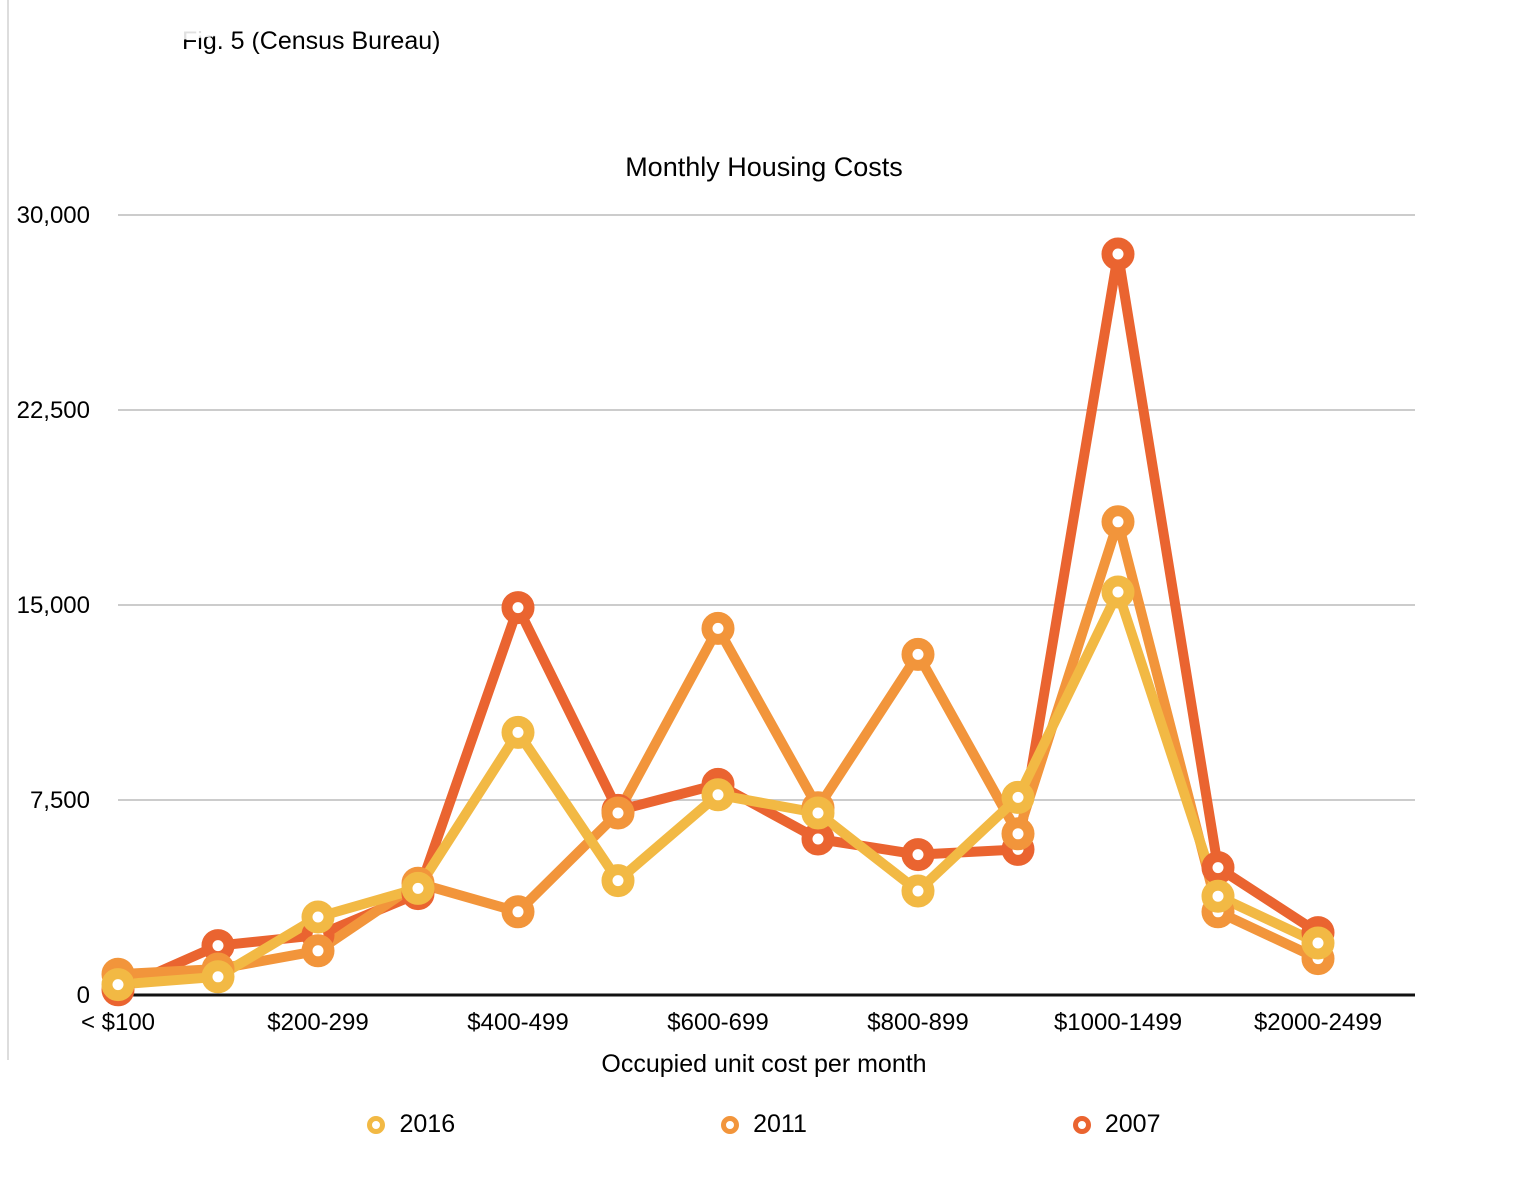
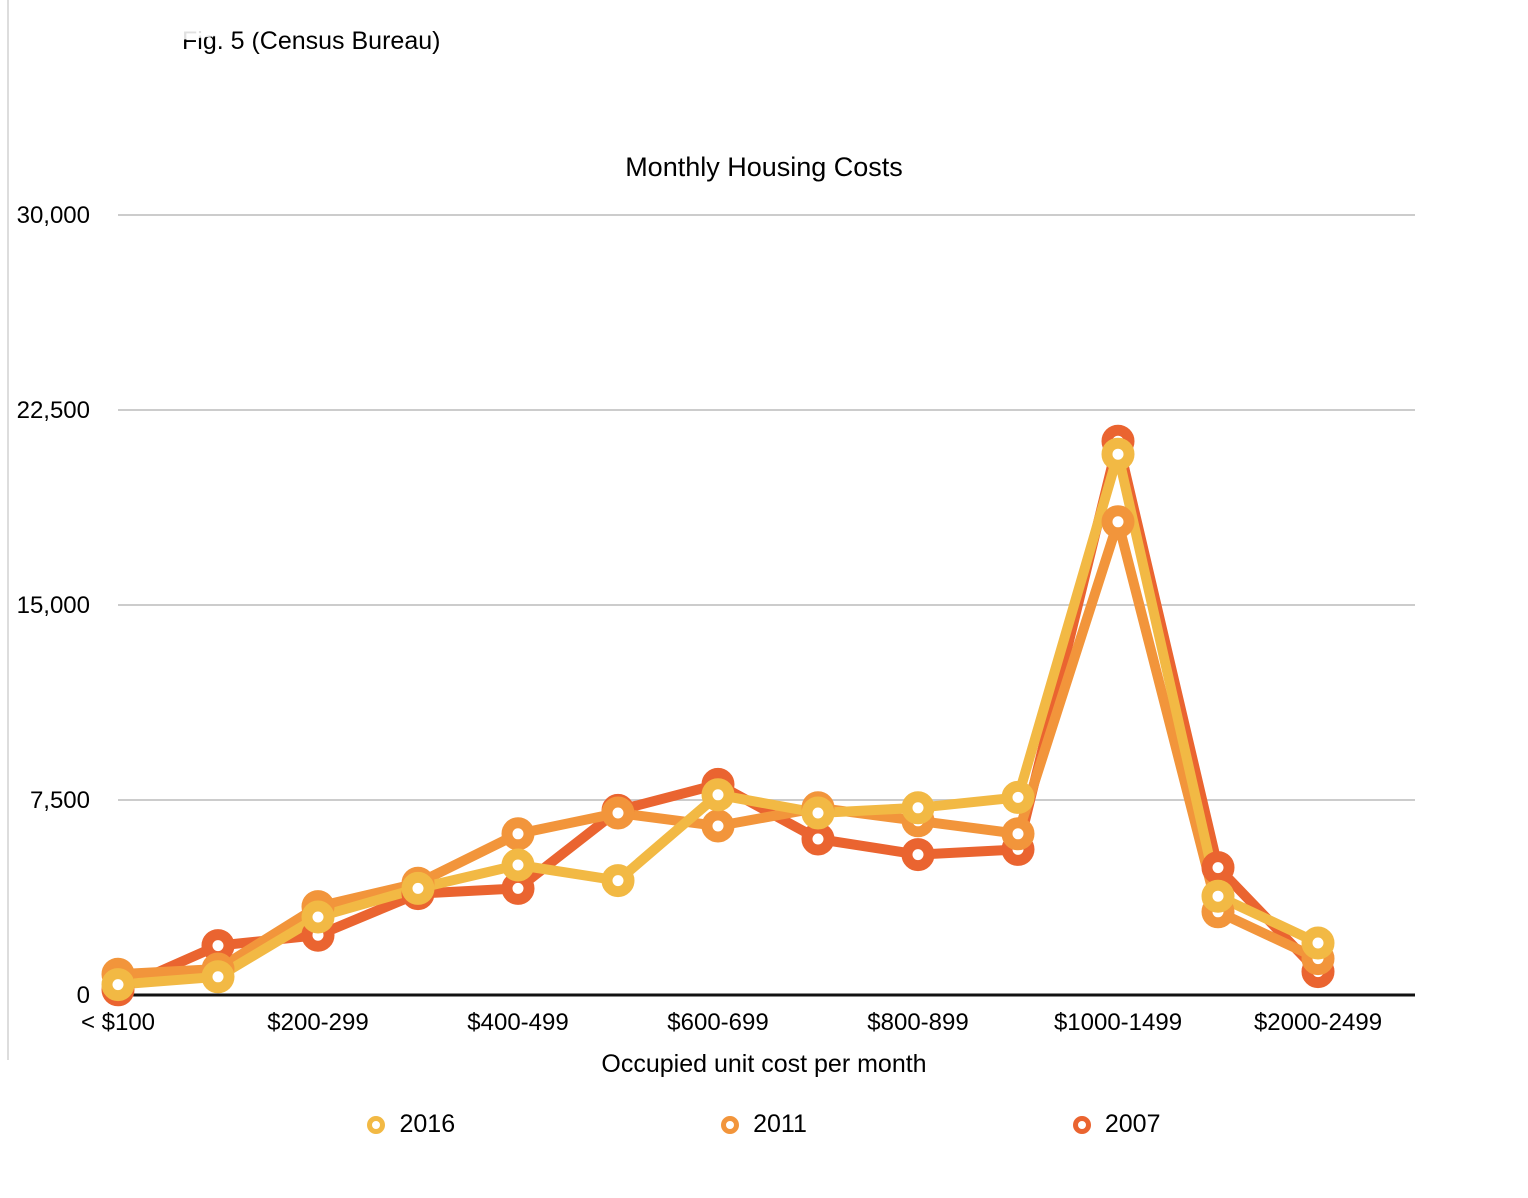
2011/$200-299: 1700 -> 3400
2016/$400-499: 10100 -> 5000
2011/$400-499: 3200 -> 6200
2007/$400-499: 14900 -> 4100
2011/$600-699: 14100 -> 6500
2016/$800-899: 4000 -> 7200
2011/$800-899: 13100 -> 6700
2016/$1000-1499: 15500 -> 20800
2007/$1000-1499: 28500 -> 21300
2007/$2000-2499: 2400 -> 900
